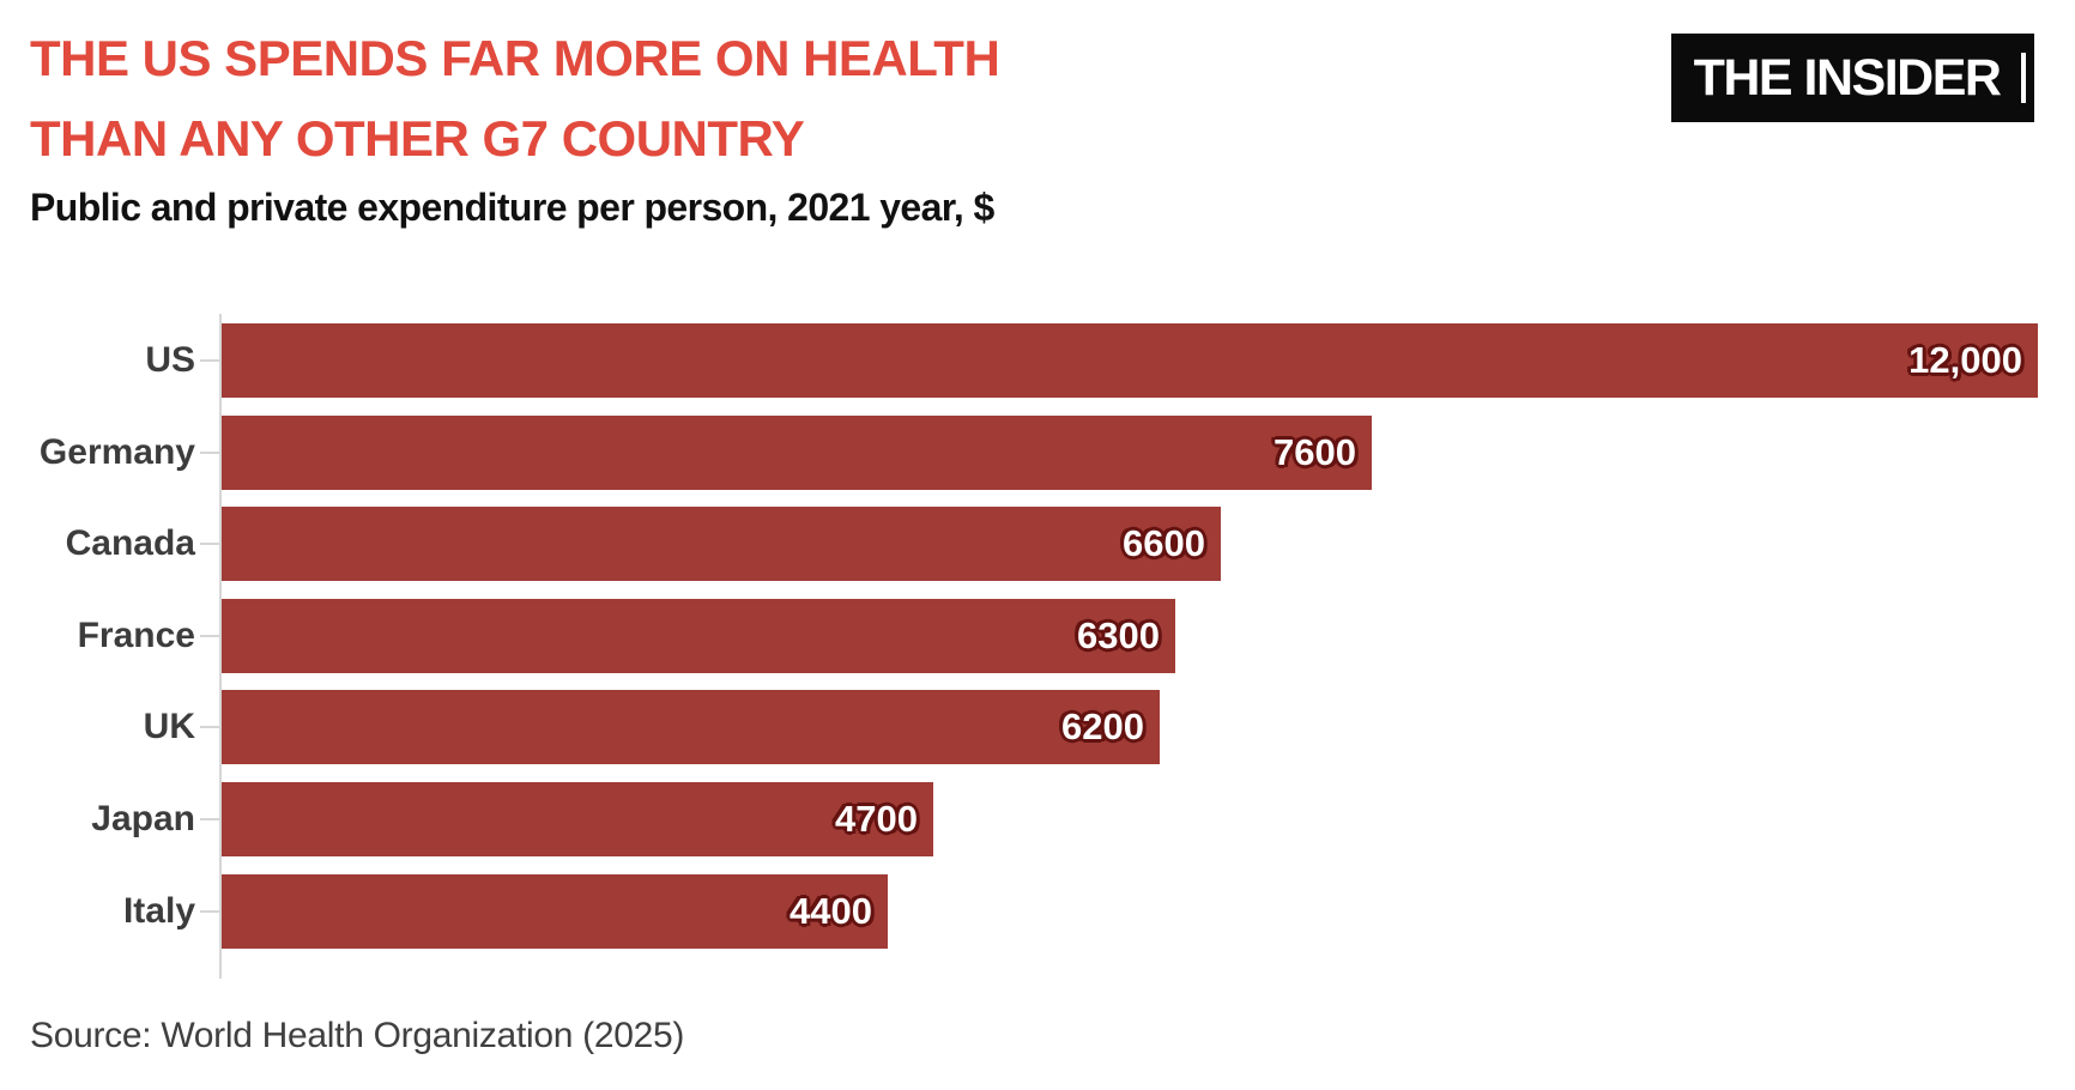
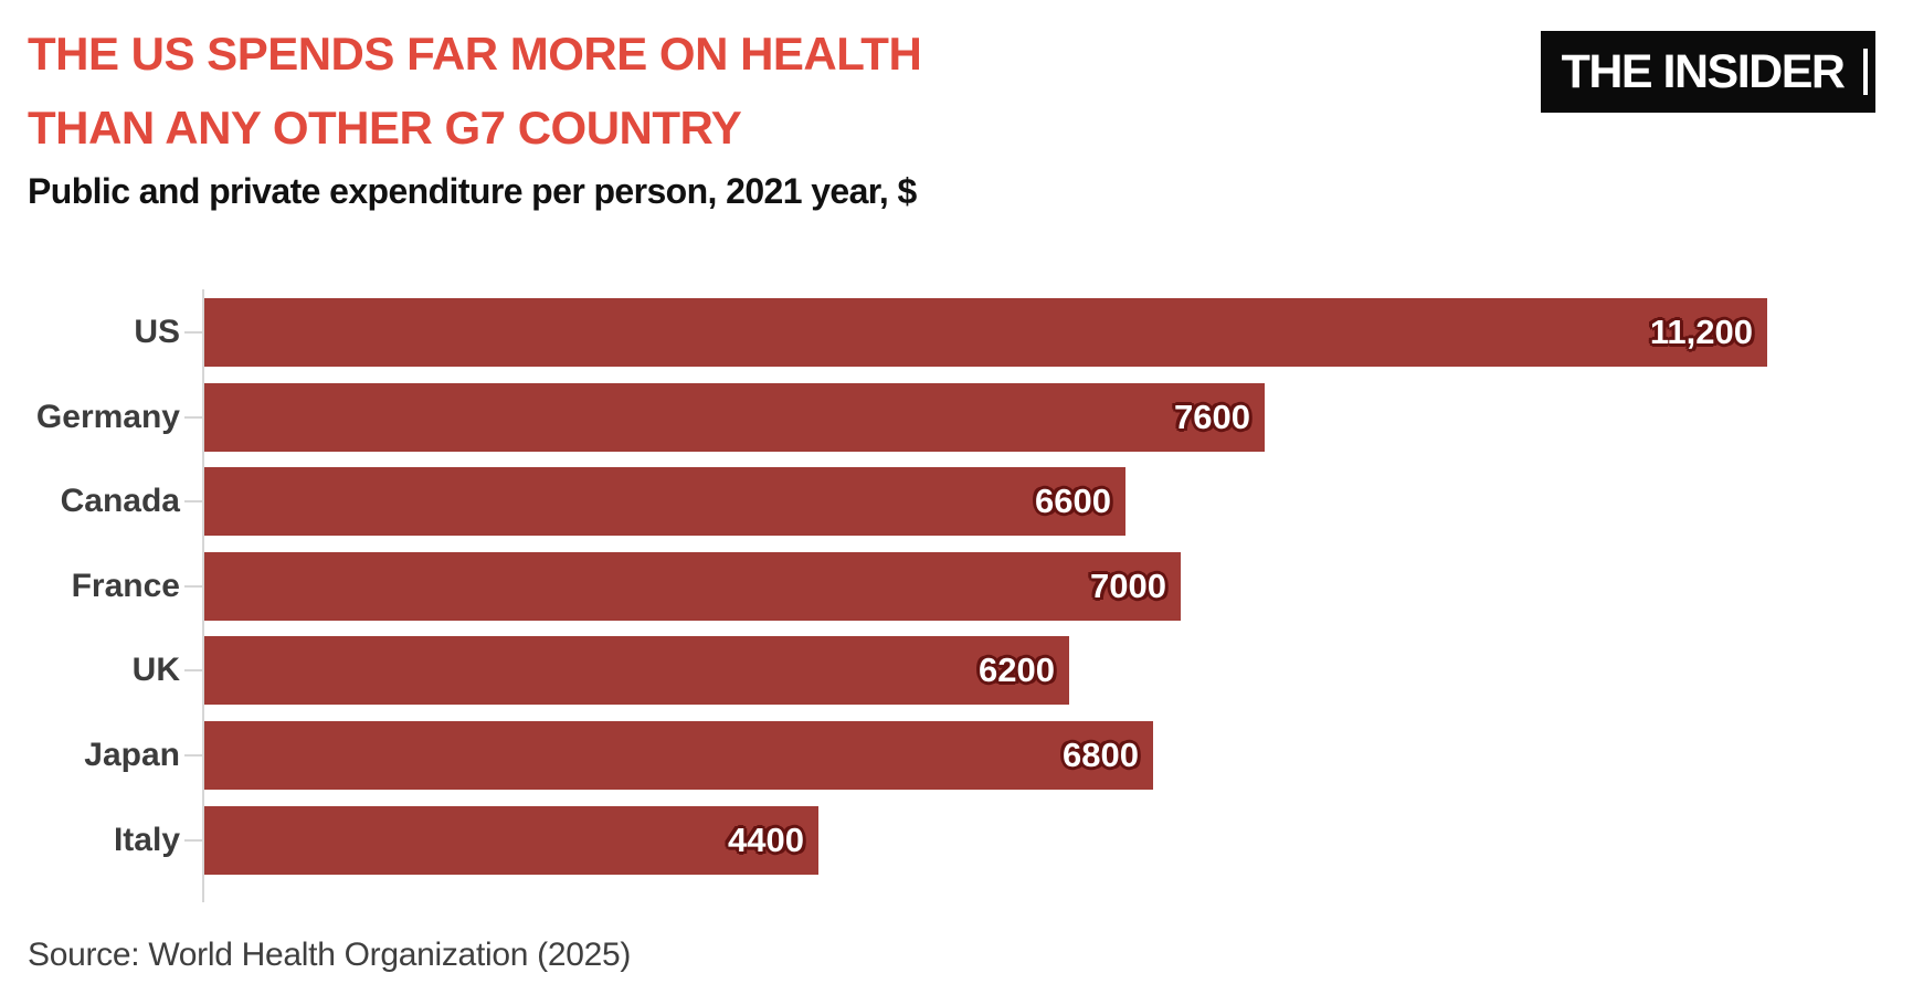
US: 12,000 -> 11,200
France: 6300 -> 7000
Japan: 4700 -> 6800
